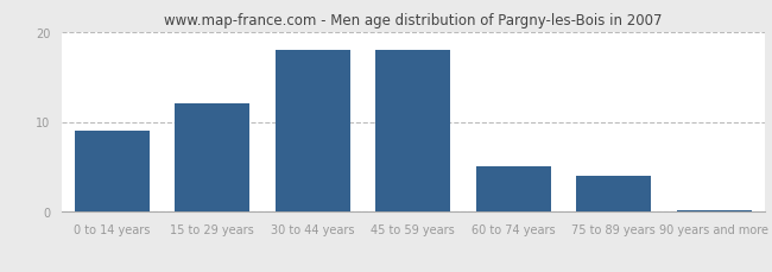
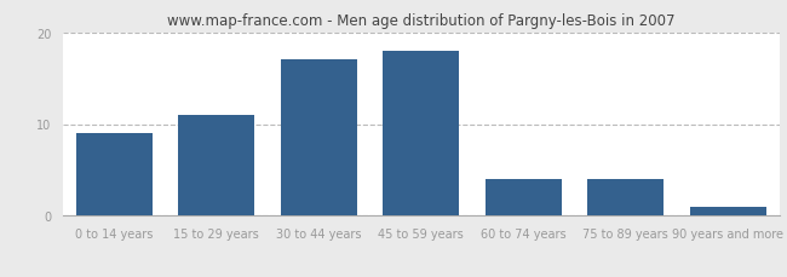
15 to 29 years: 12.0 -> 11.0
30 to 44 years: 18.0 -> 17.0
60 to 74 years: 5.0 -> 4.0
90 years and more: 0.2 -> 1.0
